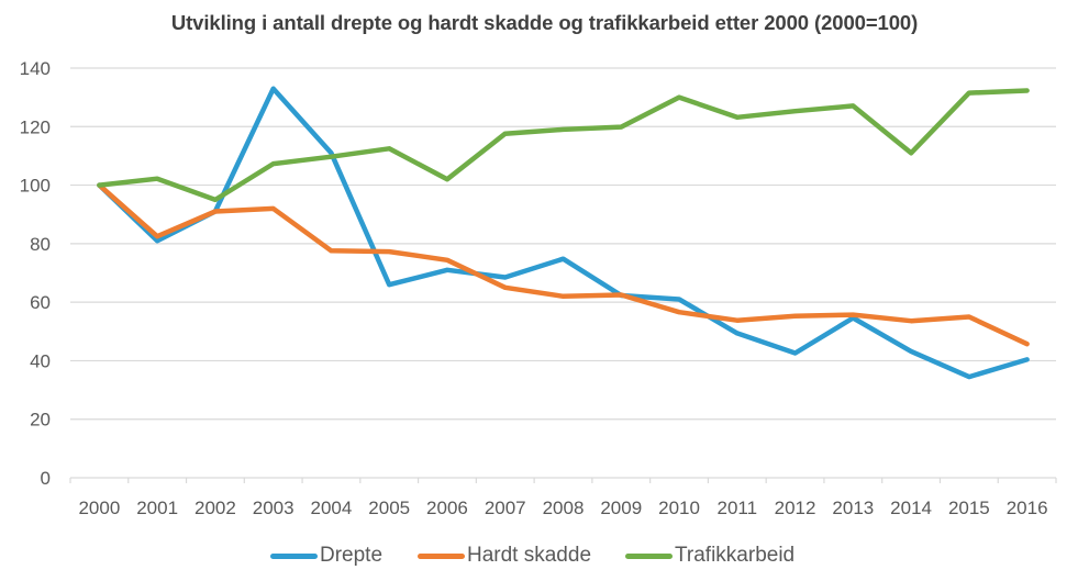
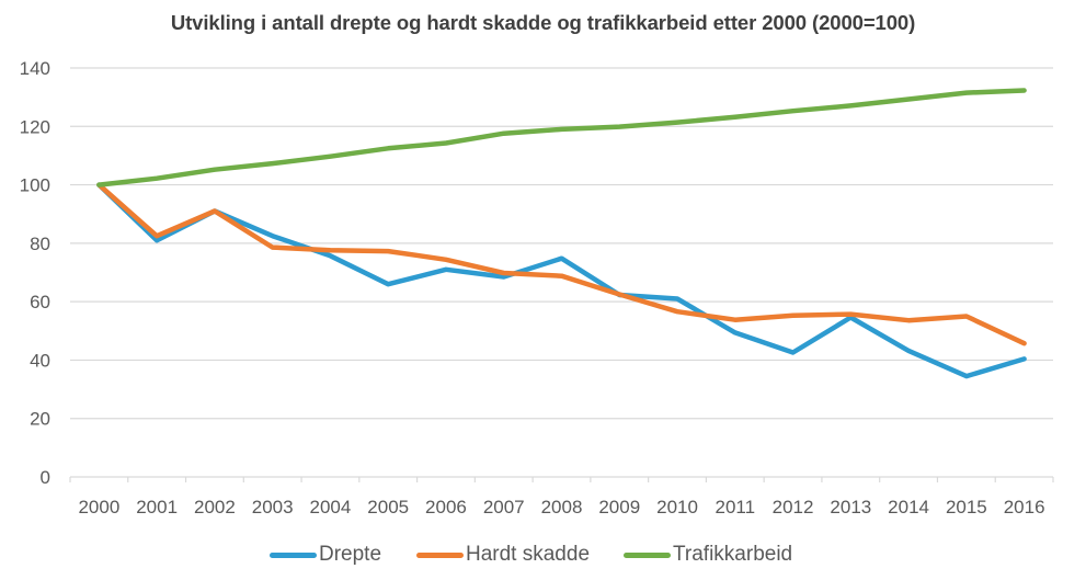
Trafikkarbeid/2002: 95 -> 105
Drepte/2003: 133 -> 82
Hardt skadde/2003: 92 -> 79
Drepte/2004: 111 -> 76
Trafikkarbeid/2006: 102 -> 114
Hardt skadde/2007: 65 -> 70
Hardt skadde/2008: 62 -> 69
Trafikkarbeid/2010: 130 -> 121
Trafikkarbeid/2014: 111 -> 129
